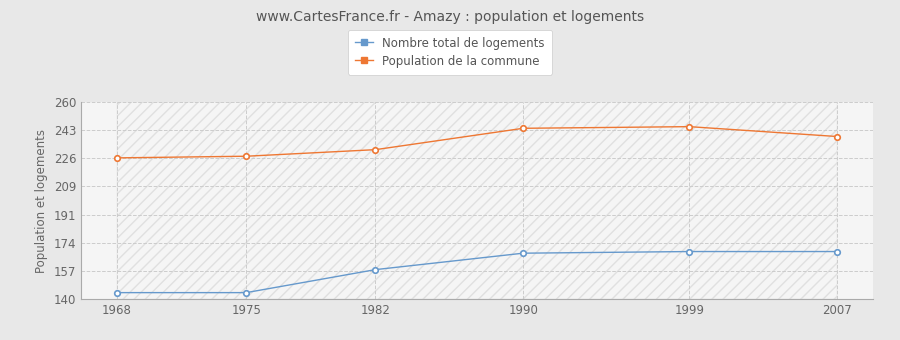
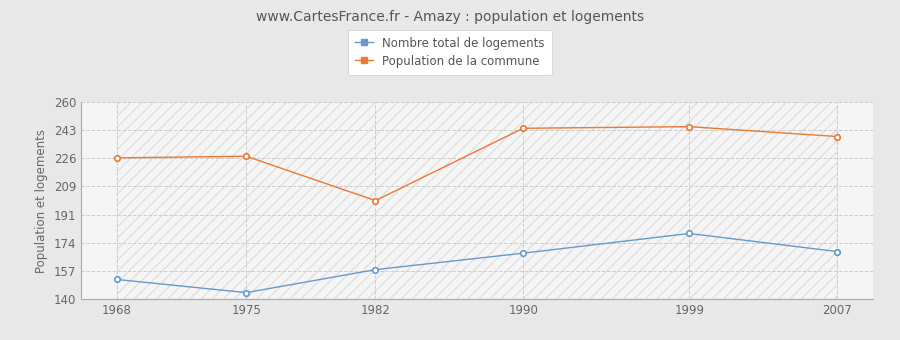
Nombre total de logements/1968: 144 -> 152
Population de la commune/1982: 231 -> 200
Nombre total de logements/1999: 169 -> 180
